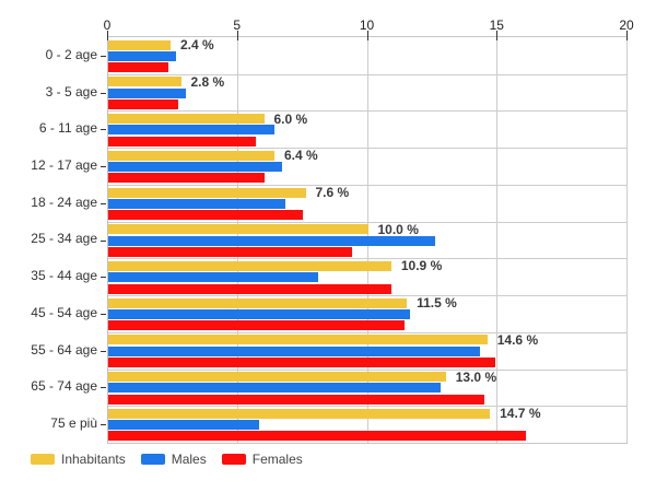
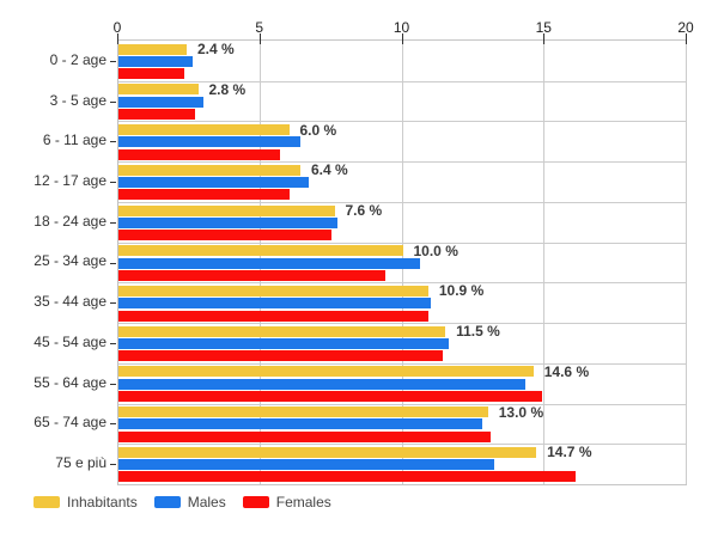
Males/18 - 24 age: 6.8 -> 7.7
Males/25 - 34 age: 12.6 -> 10.6
Males/35 - 44 age: 8.1 -> 11.0
Females/65 - 74 age: 14.5 -> 13.1
Males/75 e più: 5.8 -> 13.2
